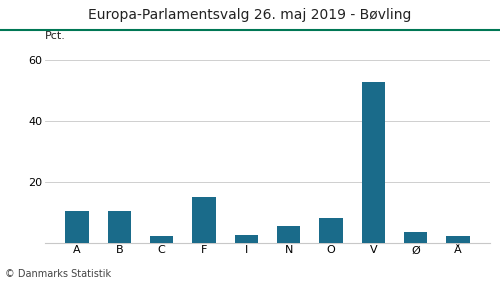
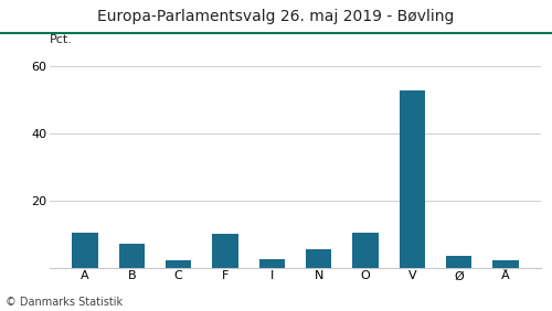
B: 10.5 -> 7.0
F: 15.0 -> 10.0
O: 8.0 -> 10.5
